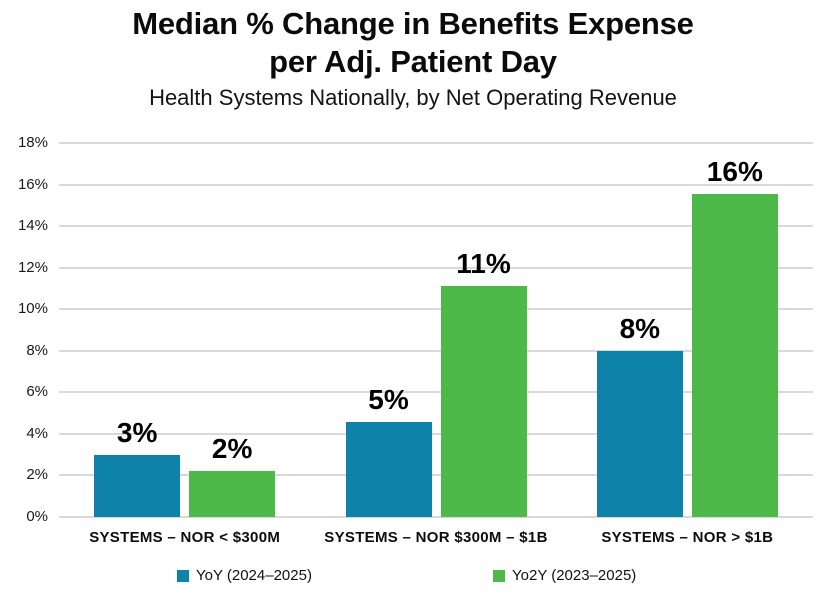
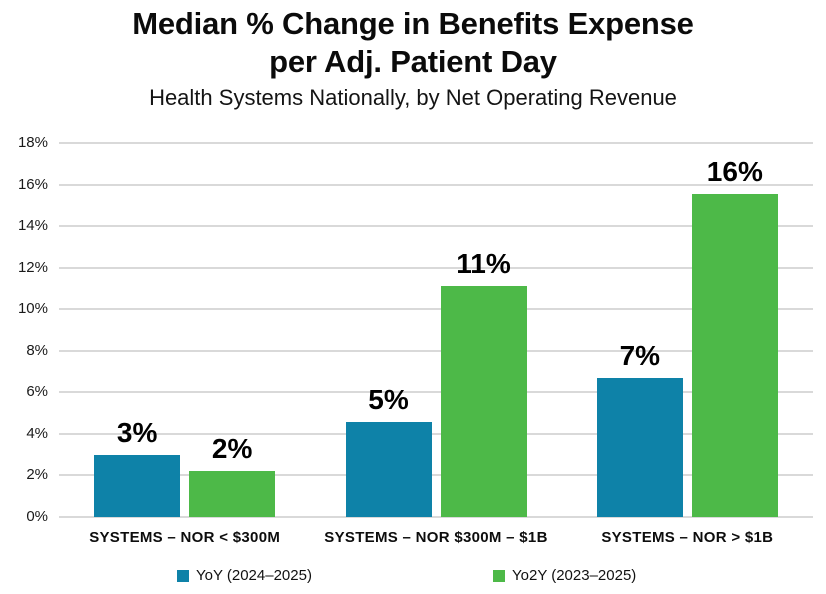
YoY (2024–2025)/SYSTEMS – NOR > $1B: 8% -> 7%
